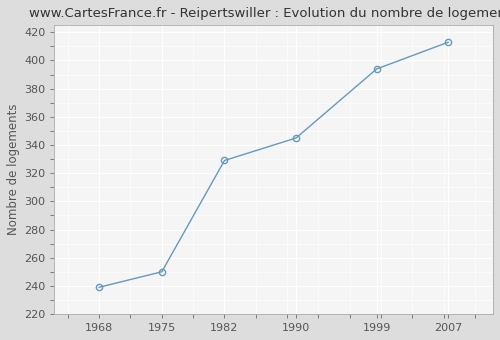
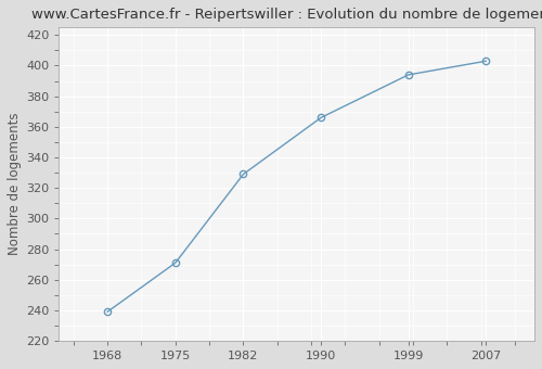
1975: 250 -> 271
1990: 345 -> 366
2007: 413 -> 403
